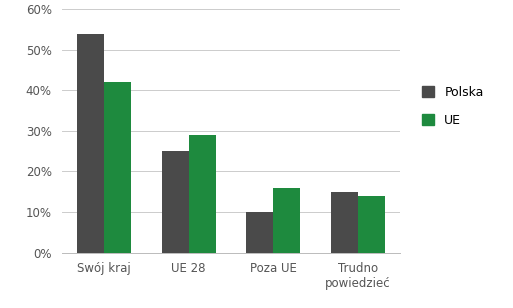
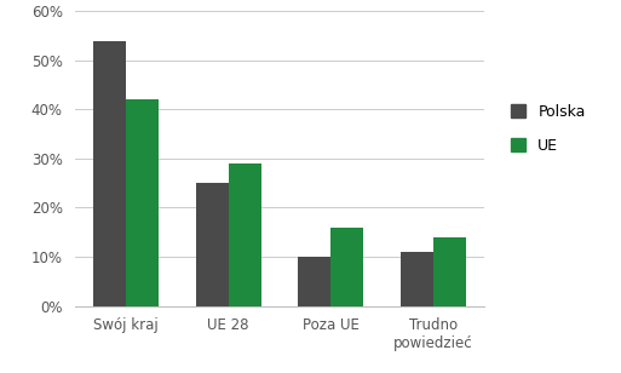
Polska/Trudno powiedzieć: 15% -> 11%
